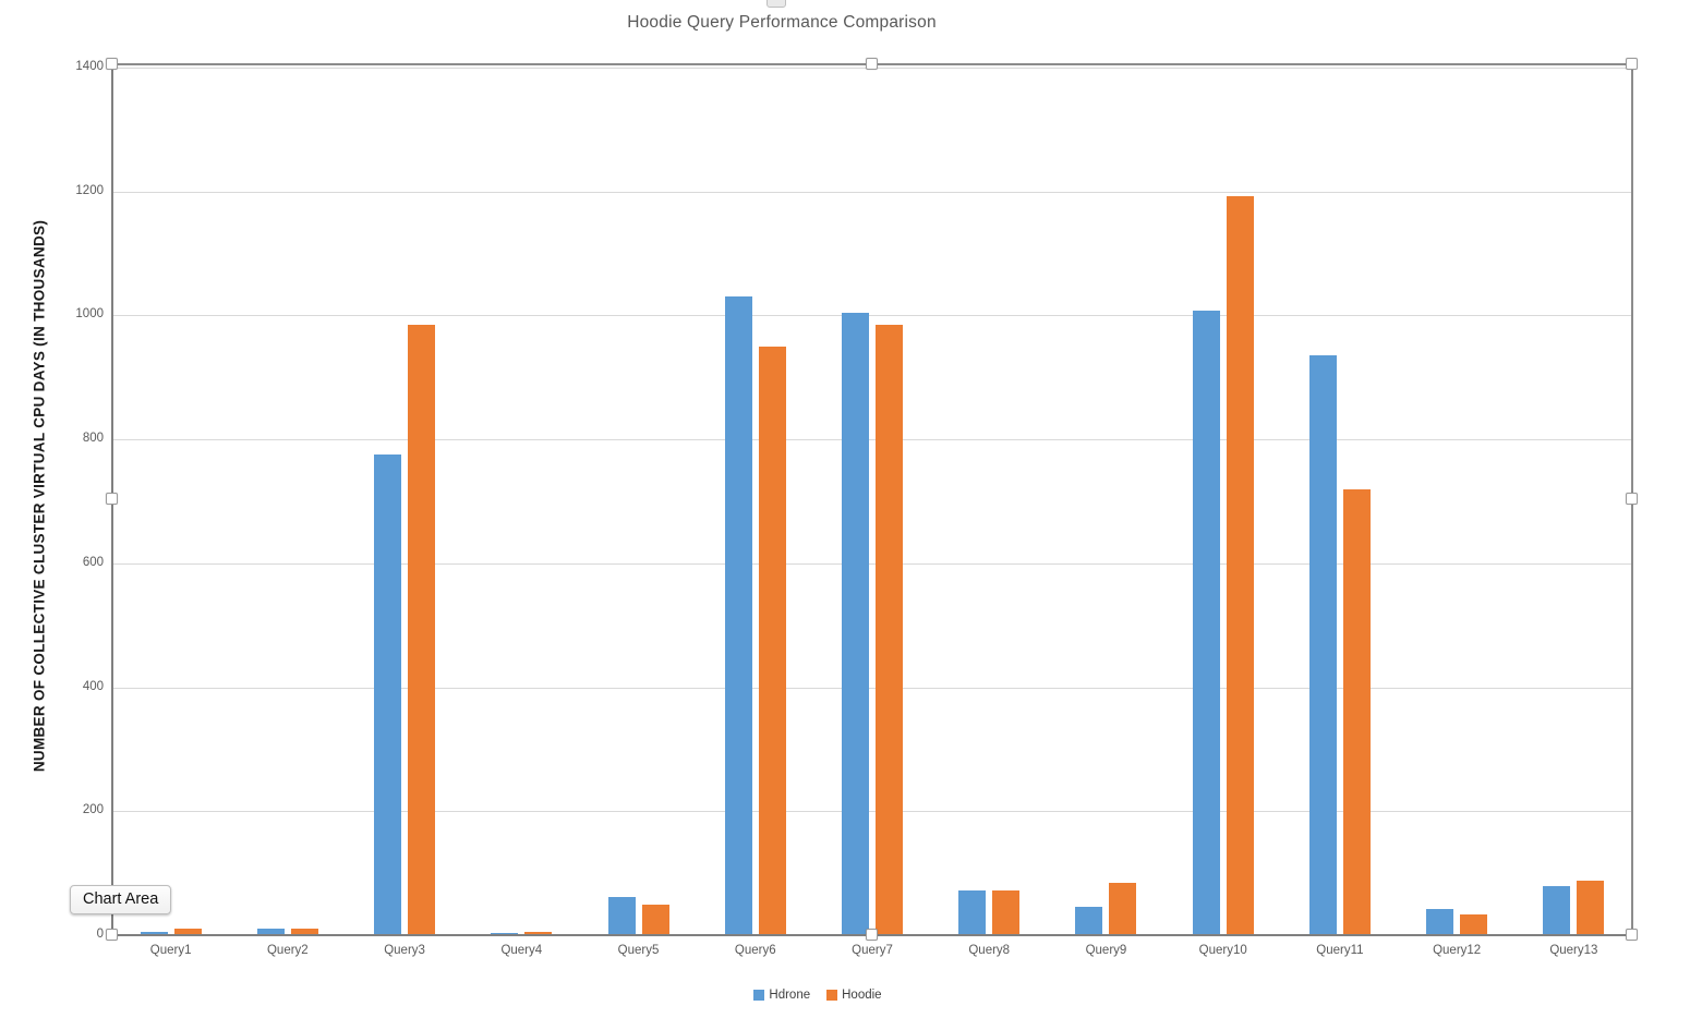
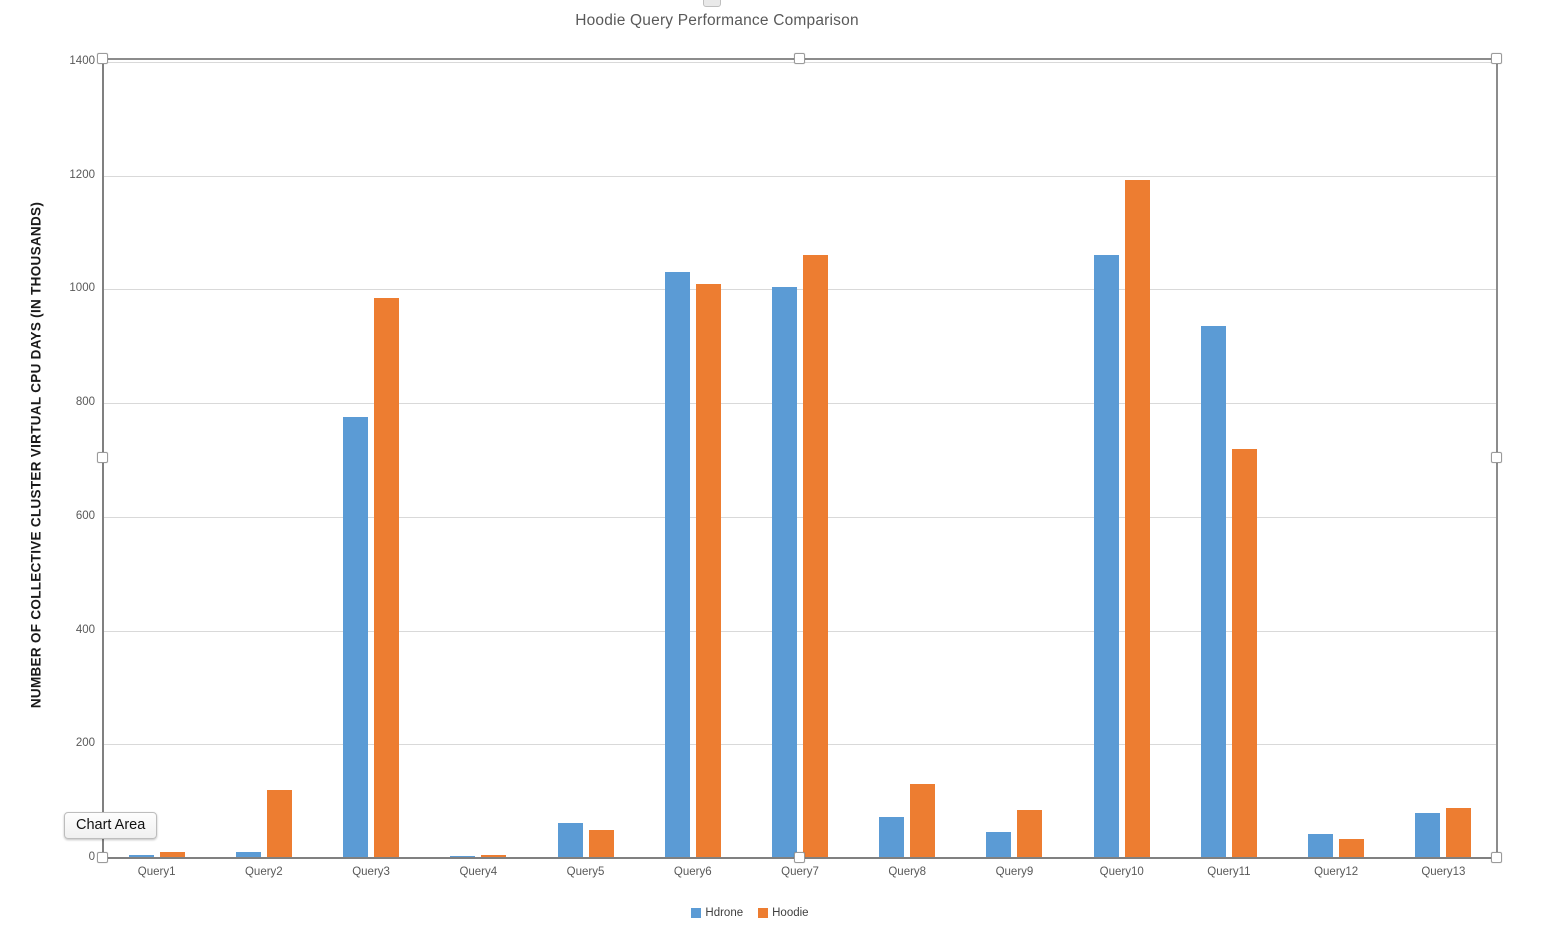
Hoodie/Query2: 10 -> 120
Hoodie/Query6: 950 -> 1010
Hoodie/Query7: 980 -> 1060
Hoodie/Query8: 70 -> 130
Hdrone/Query10: 1010 -> 1060
